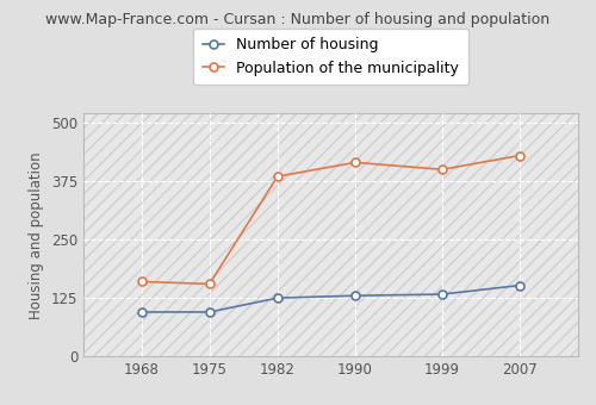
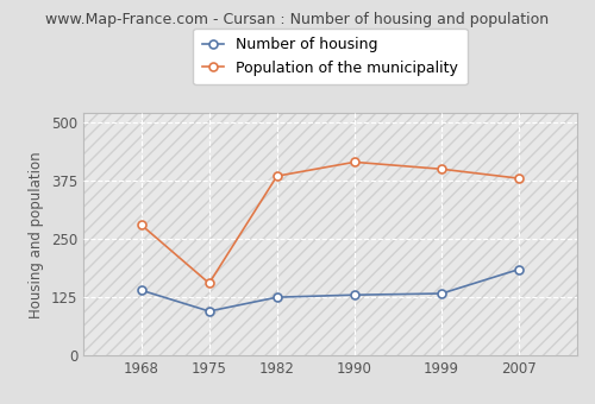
Number of housing/1968: 95 -> 140
Population of the municipality/1968: 160 -> 280
Number of housing/2007: 152 -> 185
Population of the municipality/2007: 430 -> 380
